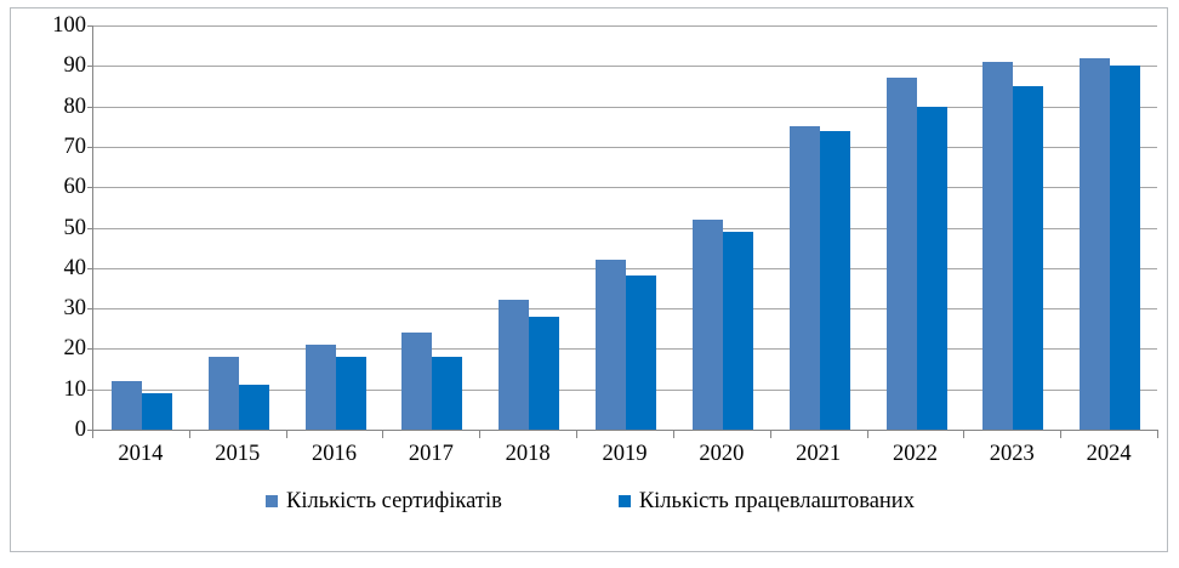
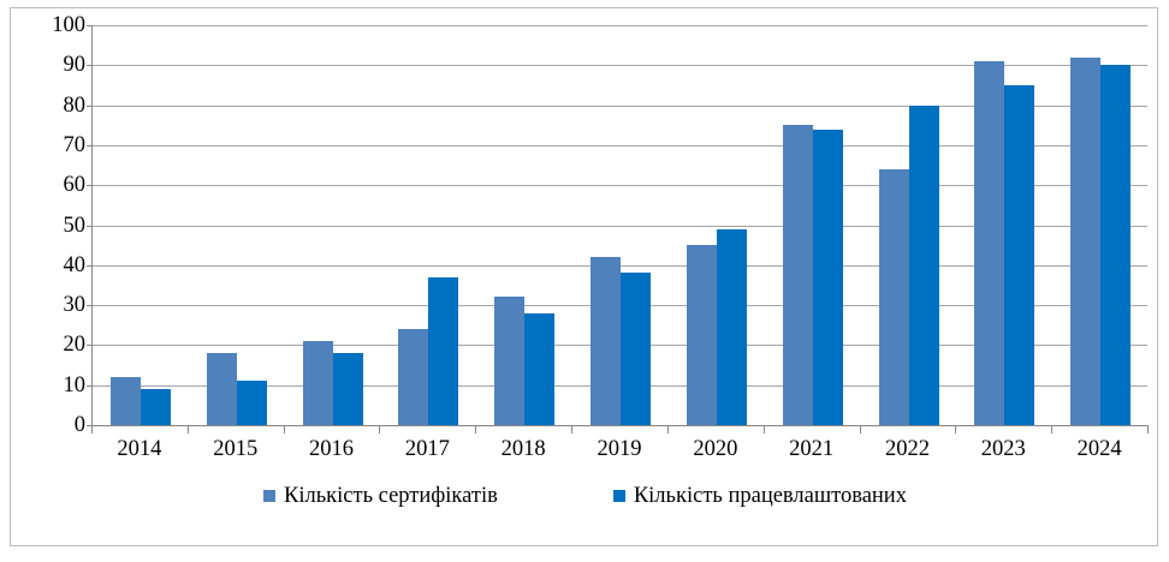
Кількість працевлаштованих/2017: 18 -> 37
Кількість сертифікатів/2020: 52 -> 45
Кількість сертифікатів/2022: 87 -> 64
